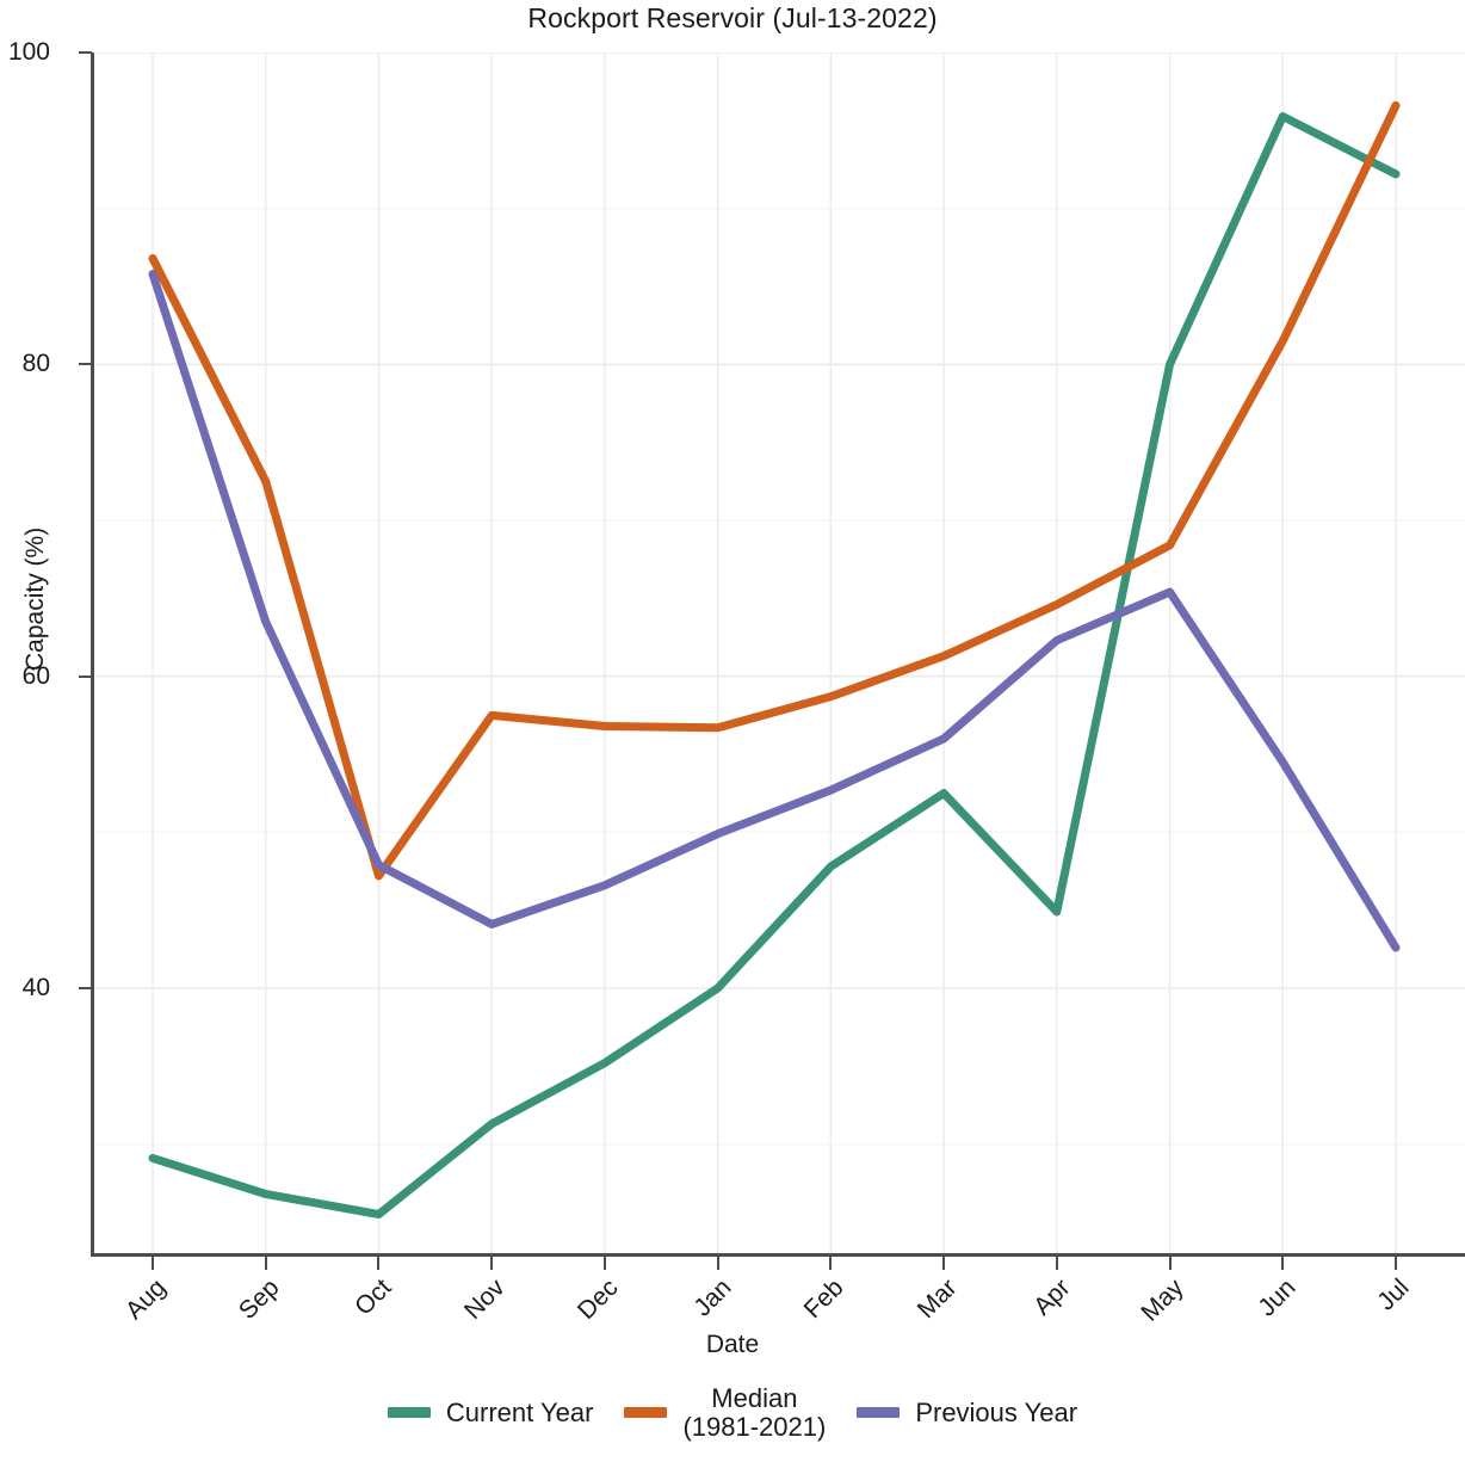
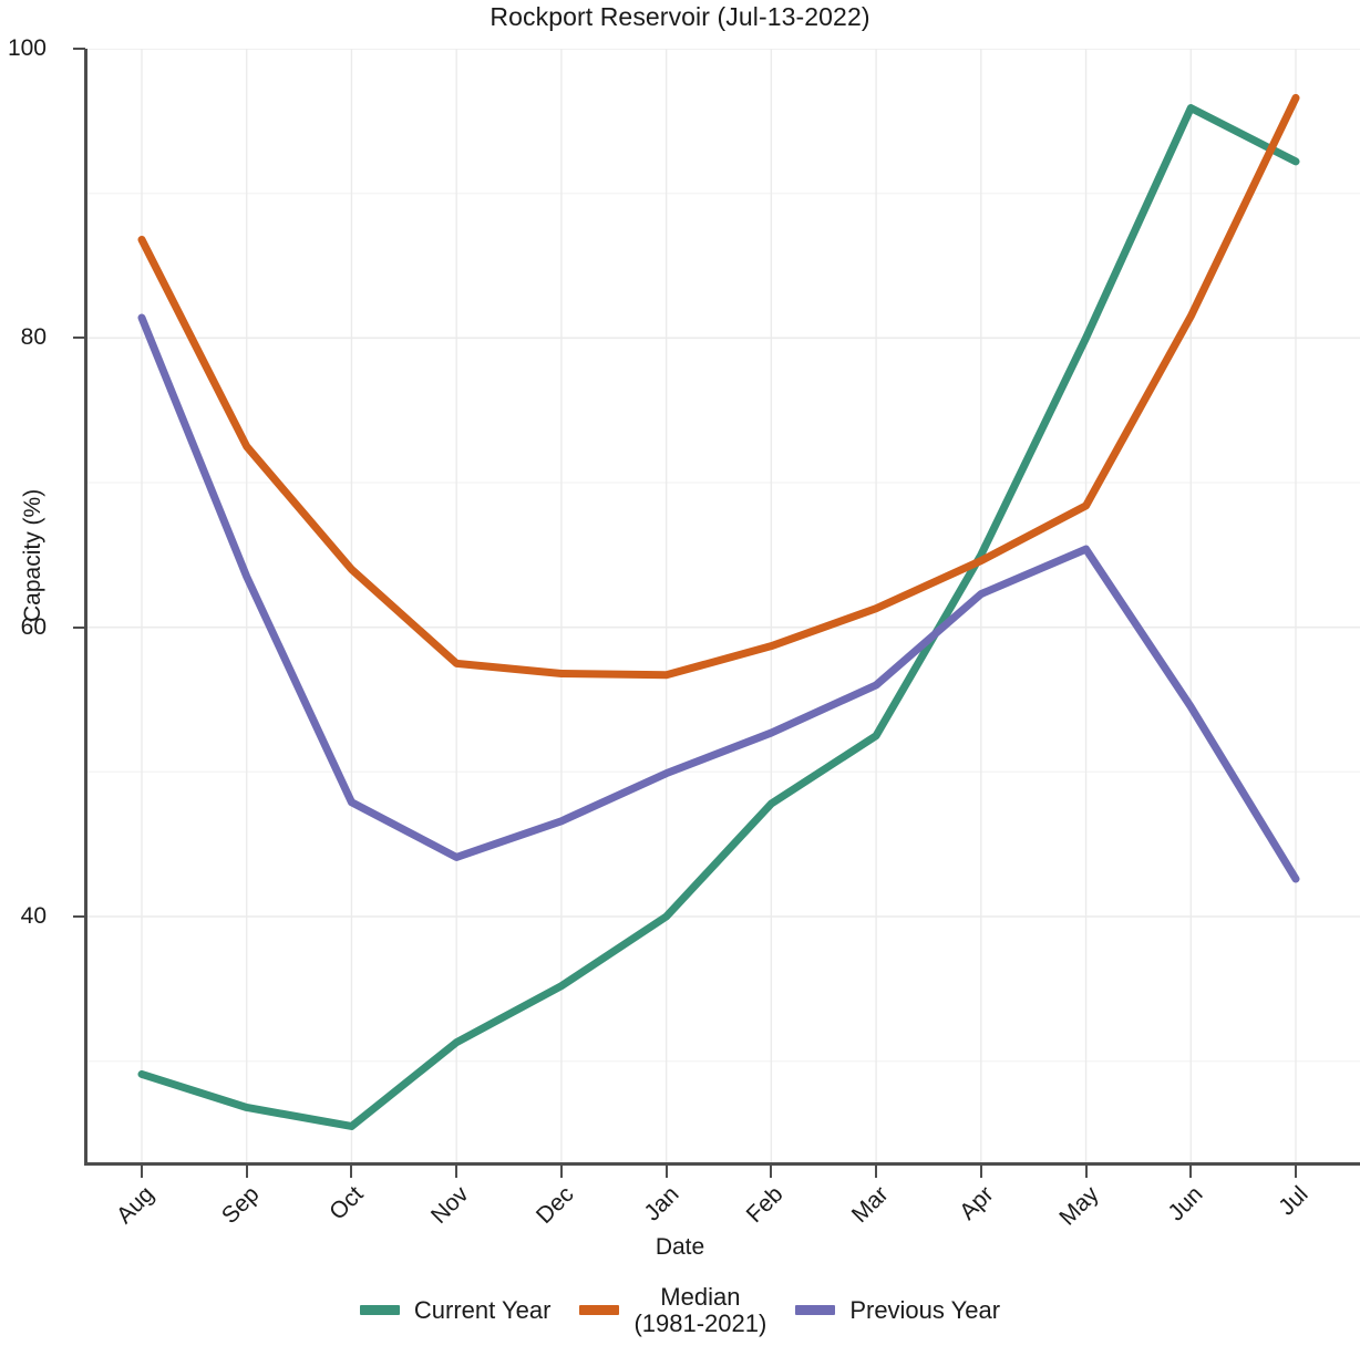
Previous Year/Aug: 85.8 -> 81.4
Median (1981-2021)/Oct: 47.2 -> 64.0
Current Year/Apr: 44.9 -> 65.0
